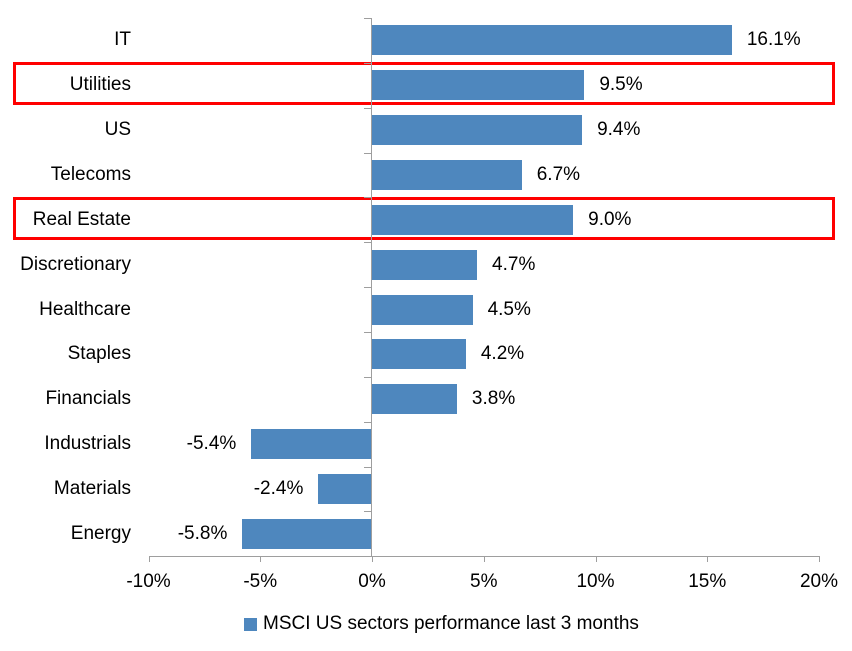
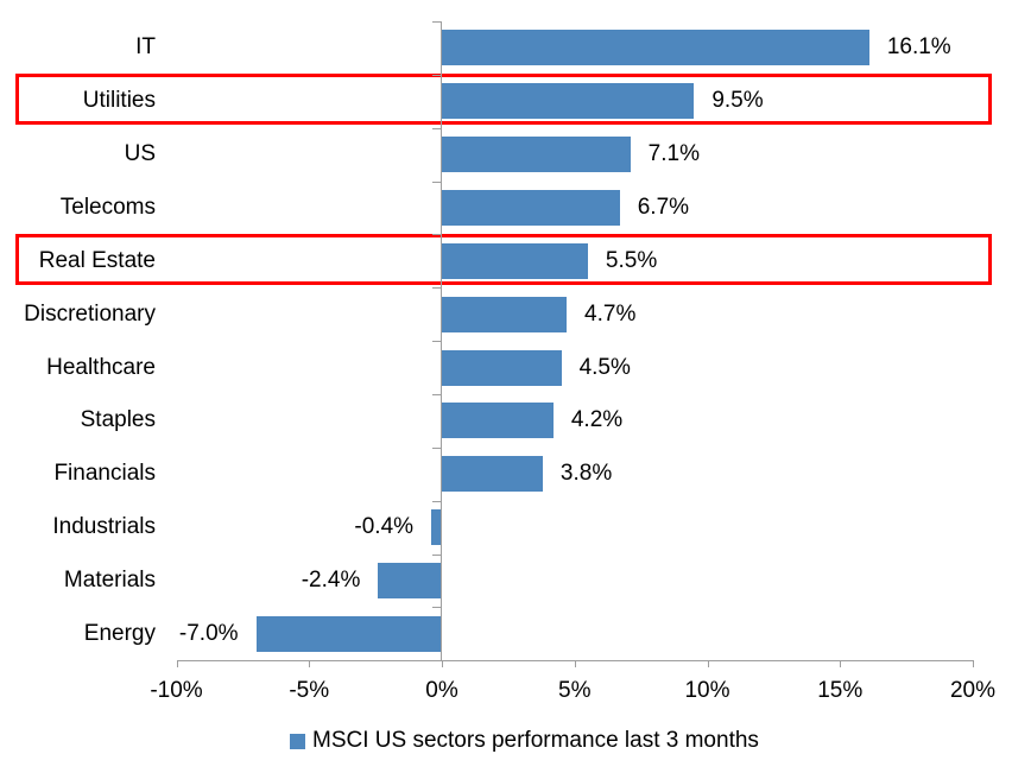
US: 9.4% -> 7.1%
Real Estate: 9.0% -> 5.5%
Industrials: -5.4% -> -0.4%
Energy: -5.8% -> -7.0%
